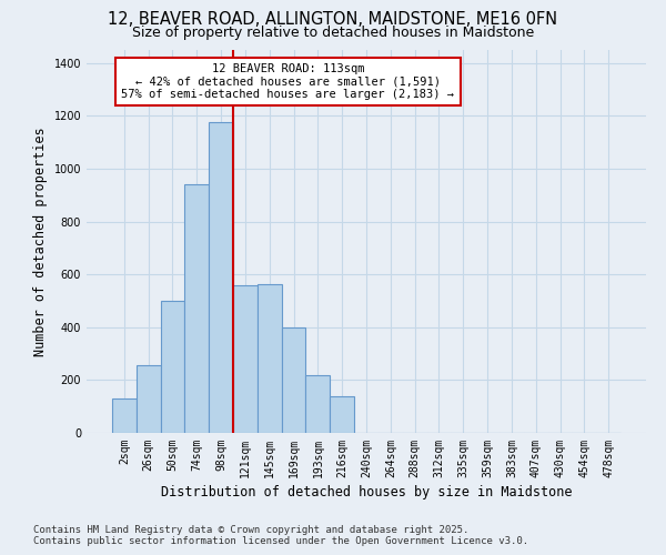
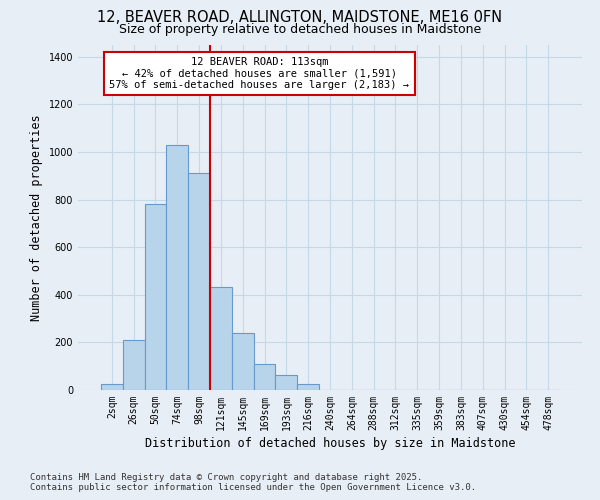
2sqm: 130 -> 25
26sqm: 255 -> 210
50sqm: 500 -> 780
74sqm: 940 -> 1030
98sqm: 1175 -> 910
121sqm: 560 -> 435
145sqm: 565 -> 240
169sqm: 400 -> 110
193sqm: 220 -> 65
216sqm: 140 -> 25
